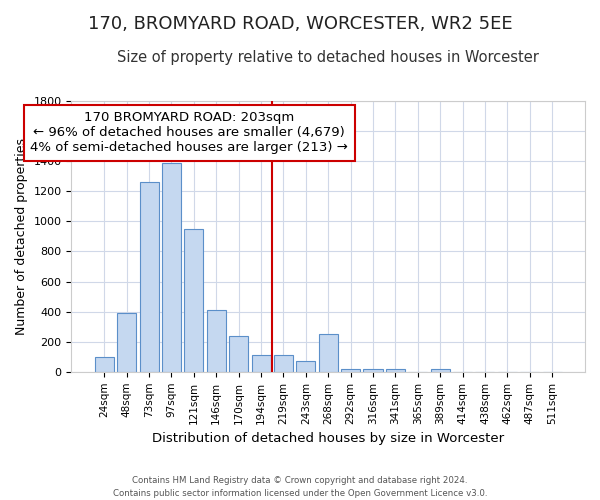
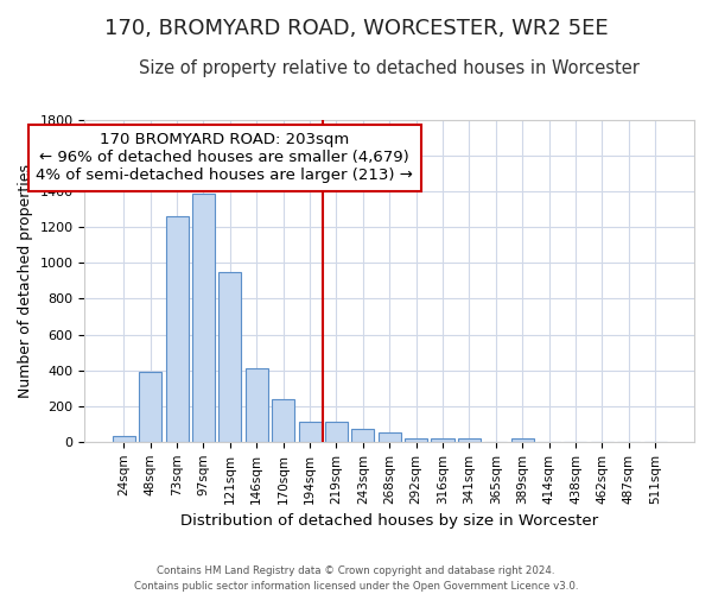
24sqm: 100 -> 30
268sqm: 250 -> 50
